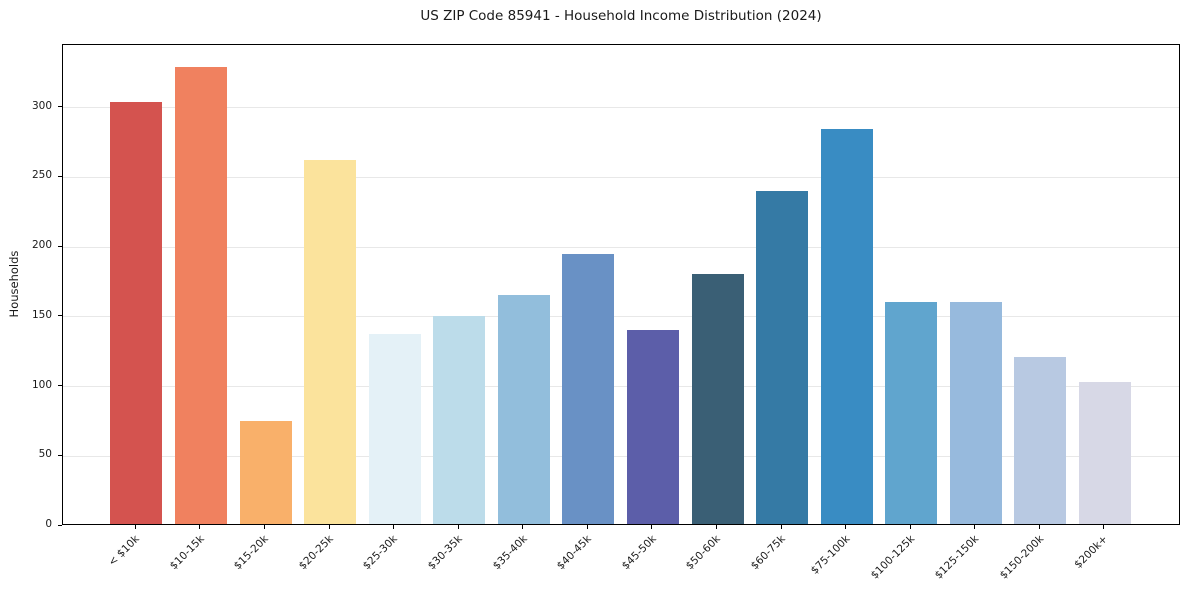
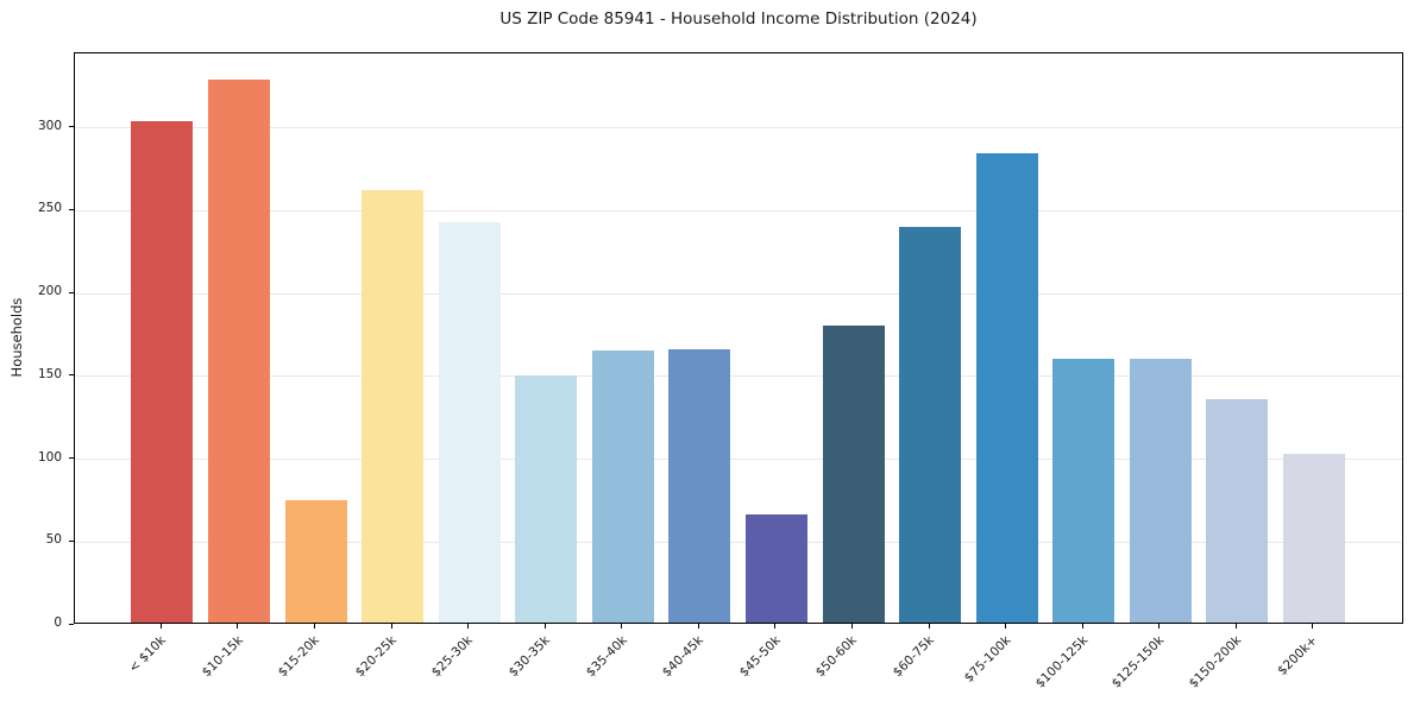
$25-30k: 136 -> 242
$40-45k: 194 -> 165
$45-50k: 139 -> 65
$150-200k: 120 -> 135
